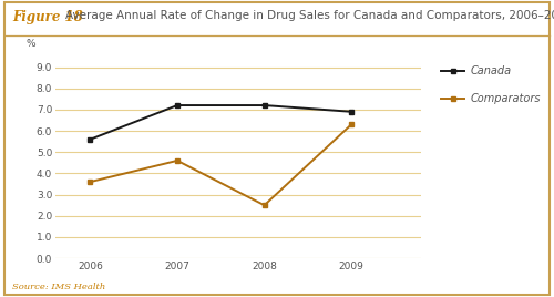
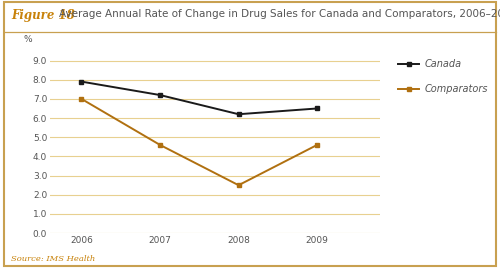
Canada/2006: 5.6 -> 7.9
Comparators/2006: 3.6 -> 7.0
Canada/2008: 7.2 -> 6.2
Canada/2009: 6.9 -> 6.5
Comparators/2009: 6.3 -> 4.6
